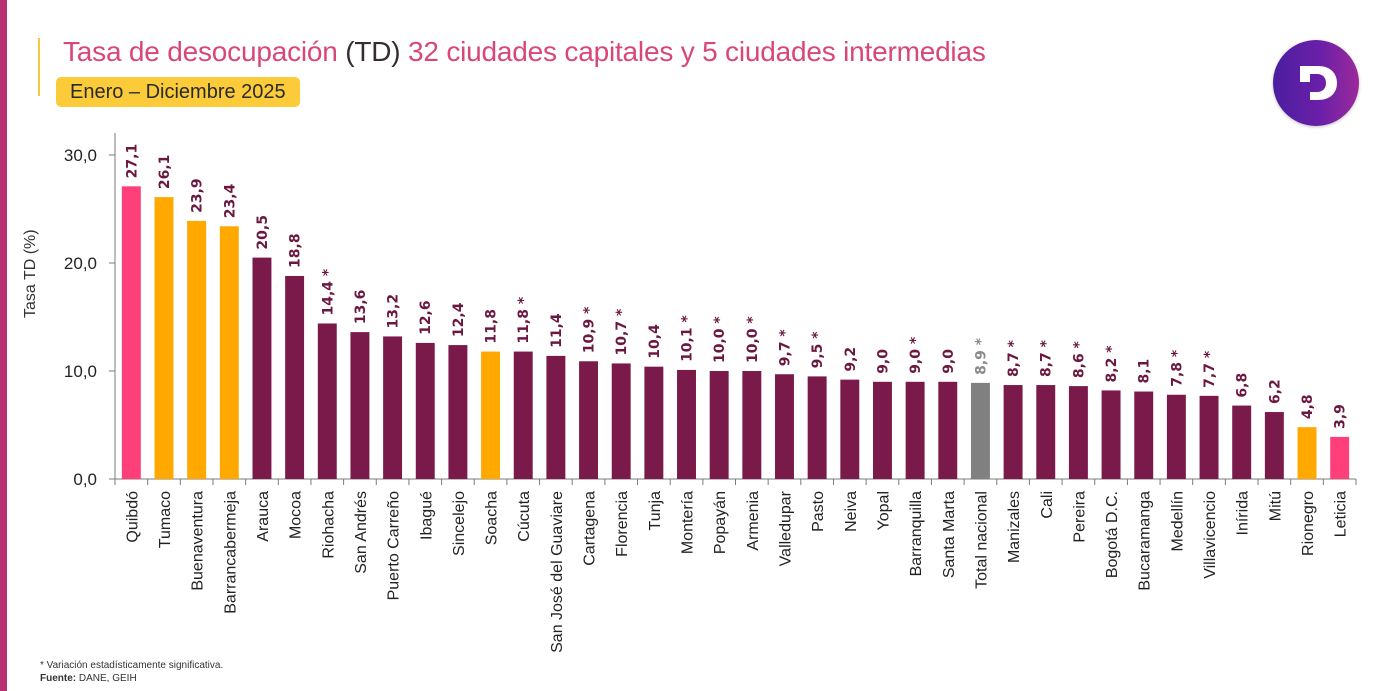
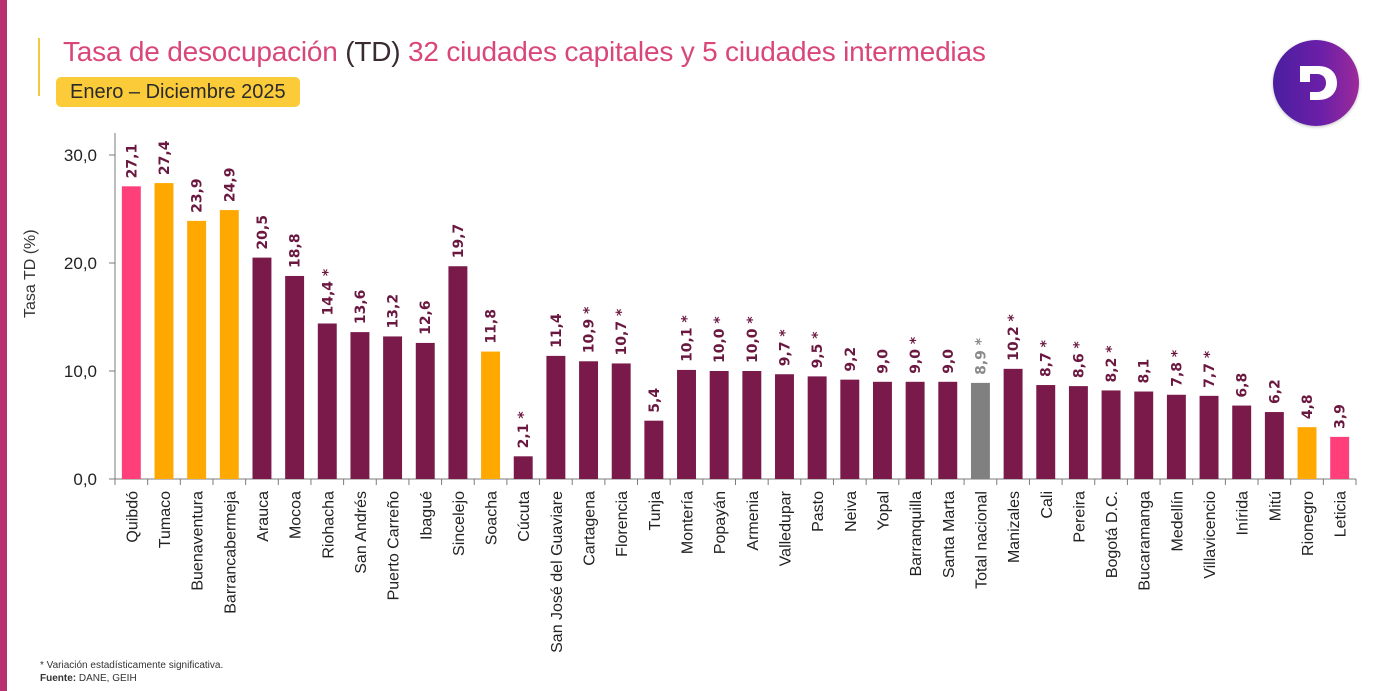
Tumaco: 26,1 -> 27,4
Barrancabermeja: 23,4 -> 24,9
Sincelejo: 12,4 -> 19,7
Cúcuta: 11,8 -> 2,1
Tunja: 10,4 -> 5,4
Manizales: 8,7 -> 10,2
